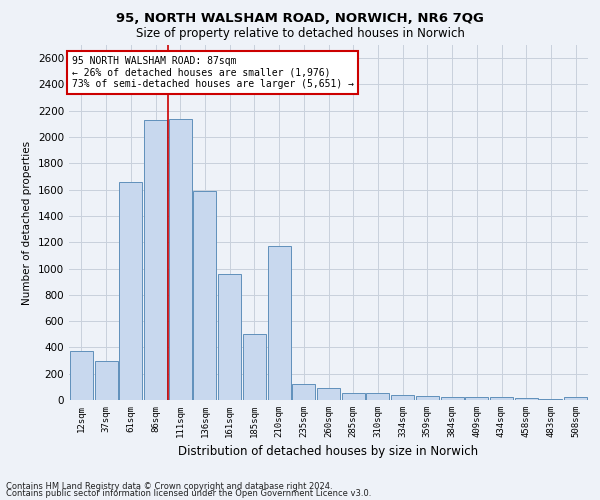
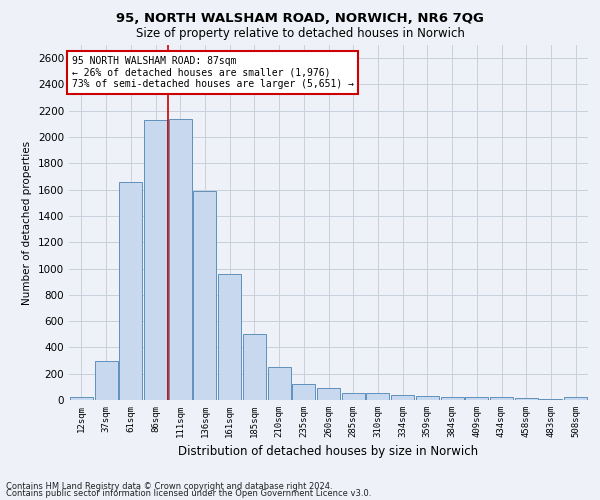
12sqm: 370 -> 20
210sqm: 1170 -> 250
